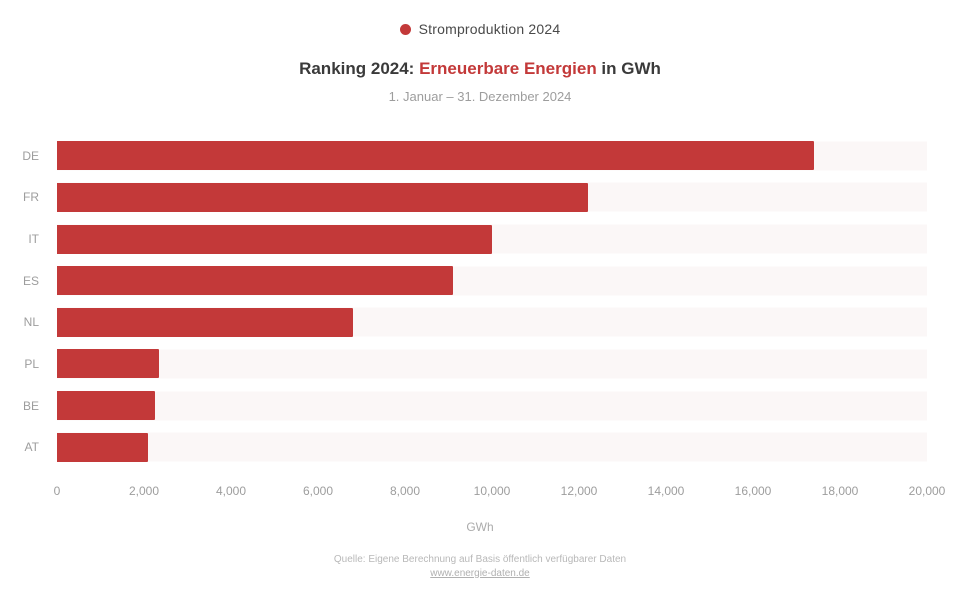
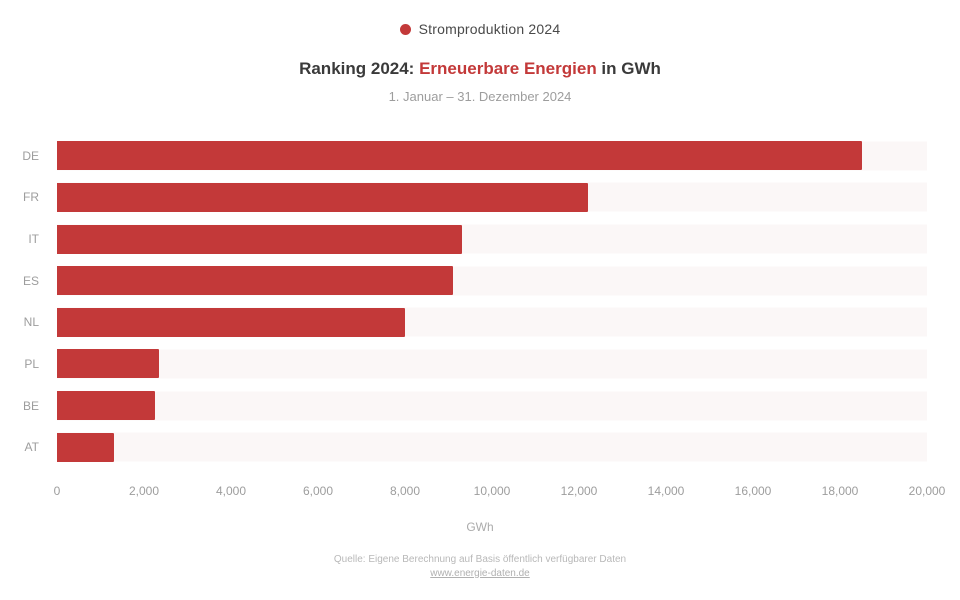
DE: 17400 -> 18500
IT: 10000 -> 9300
NL: 6800 -> 8000
AT: 2100 -> 1300
